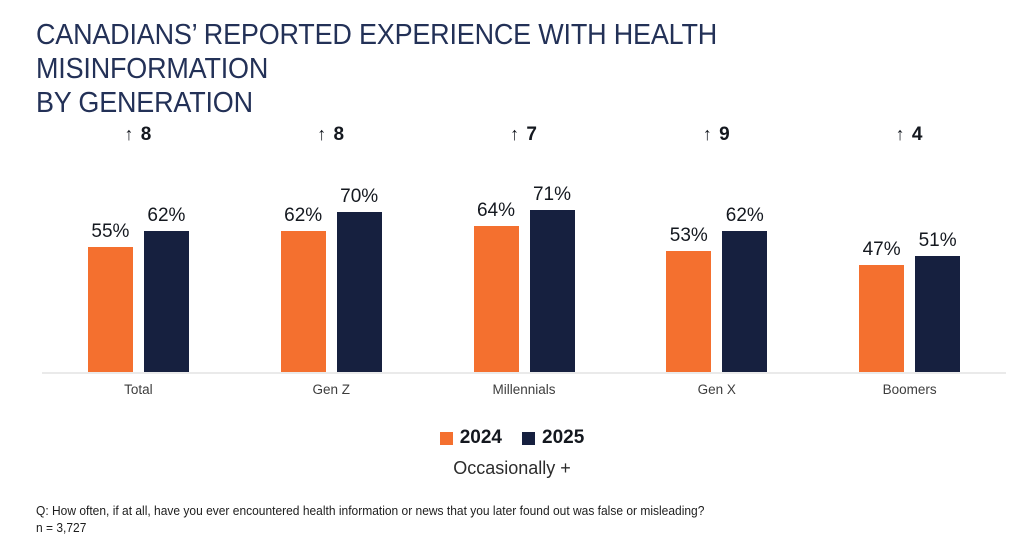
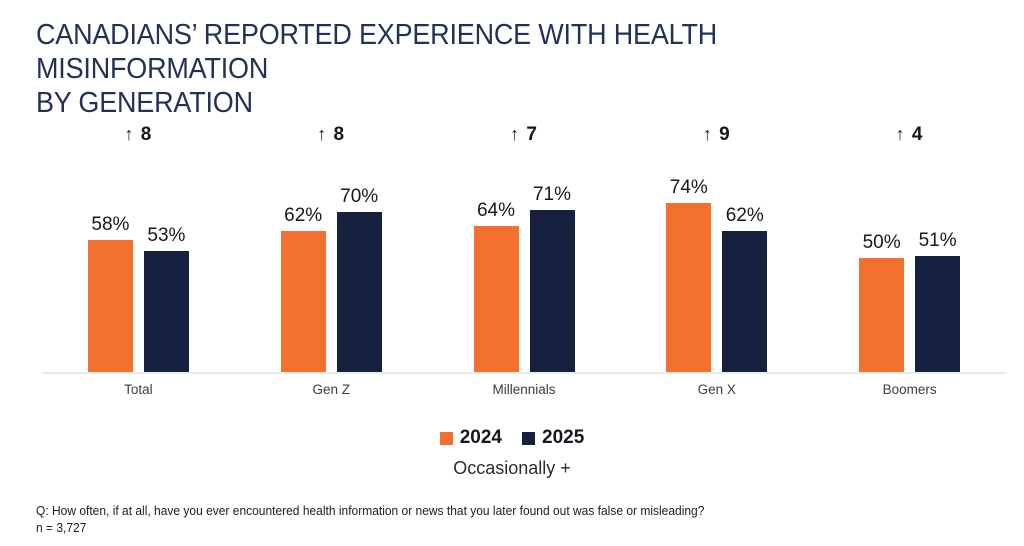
2024/Total: 55% -> 58%
2025/Total: 62% -> 53%
2024/Gen X: 53% -> 74%
2024/Boomers: 47% -> 50%
